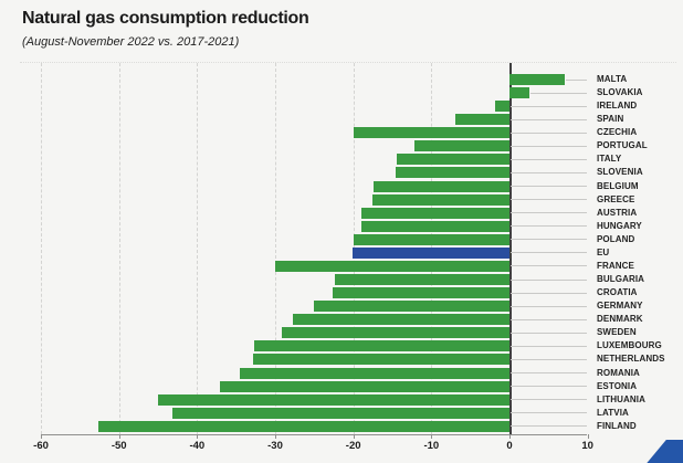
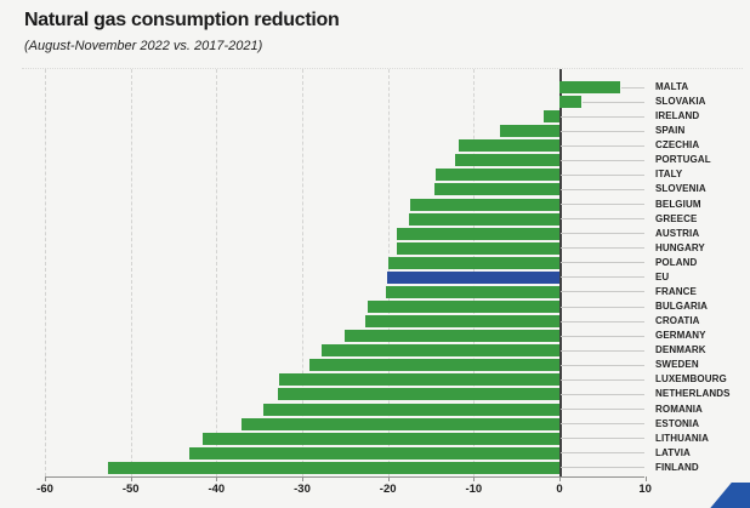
CZECHIA: -20 -> -12
FRANCE: -30 -> -20
LITHUANIA: -45 -> -42
